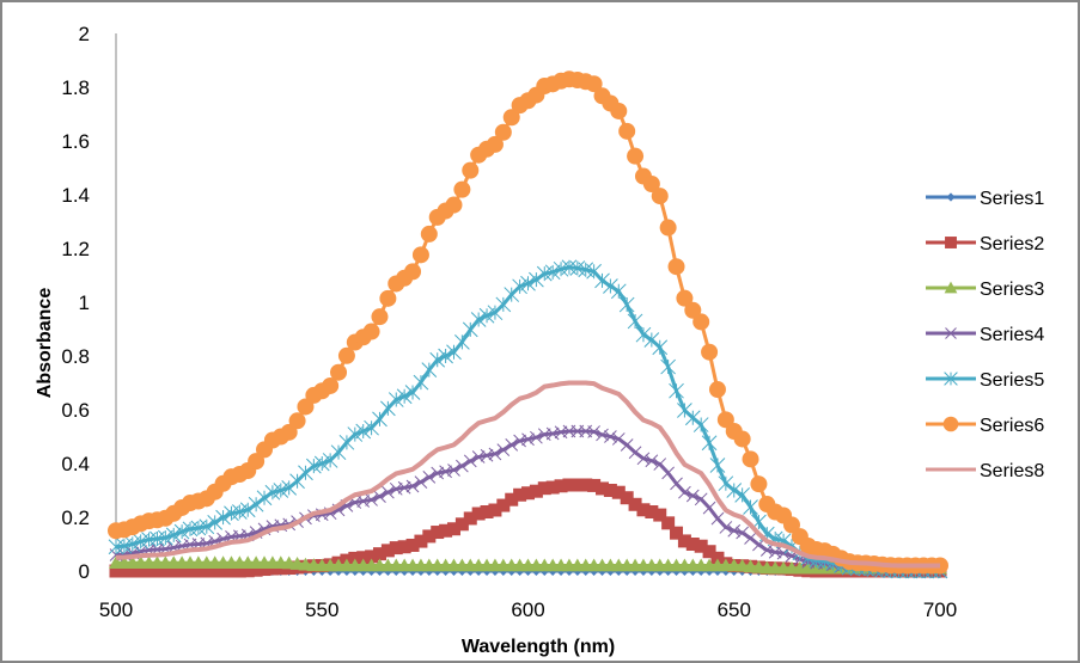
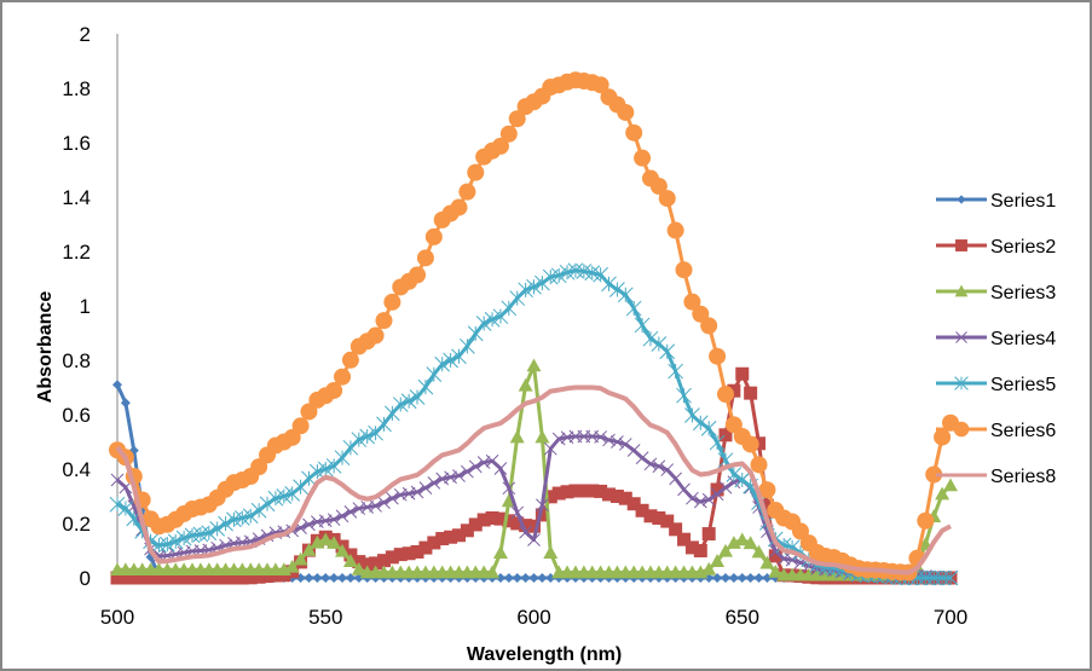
Series1/500: 0.01 -> 0.71
Series4/500: 0.06 -> 0.36
Series5/500: 0.09 -> 0.27
Series6/500: 0.15 -> 0.47
Series8/500: 0.05 -> 0.48
Series2/550: 0.02 -> 0.15
Series3/550: 0.02 -> 0.14
Series8/550: 0.22 -> 0.37
Series2/600: 0.29 -> 0.19
Series3/600: 0.02 -> 0.78
Series4/600: 0.49 -> 0.14
Series2/650: 0.02 -> 0.75
Series3/650: 0.02 -> 0.14
Series4/650: 0.15 -> 0.36
Series5/650: 0.30 -> 0.36
Series8/650: 0.21 -> 0.42
Series3/700: 0.01 -> 0.34
Series6/700: 0.02 -> 0.57
Series8/700: 0.02 -> 0.19
